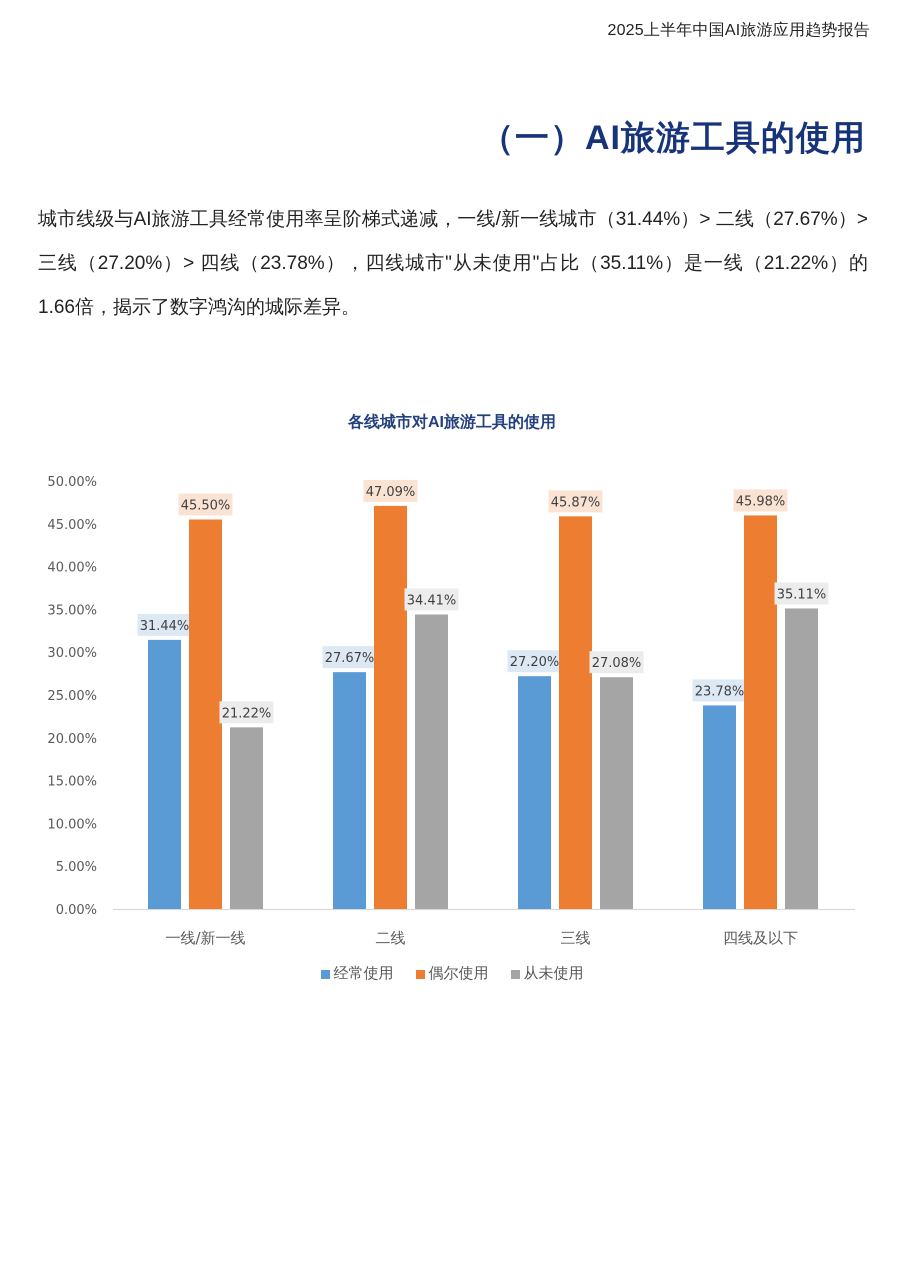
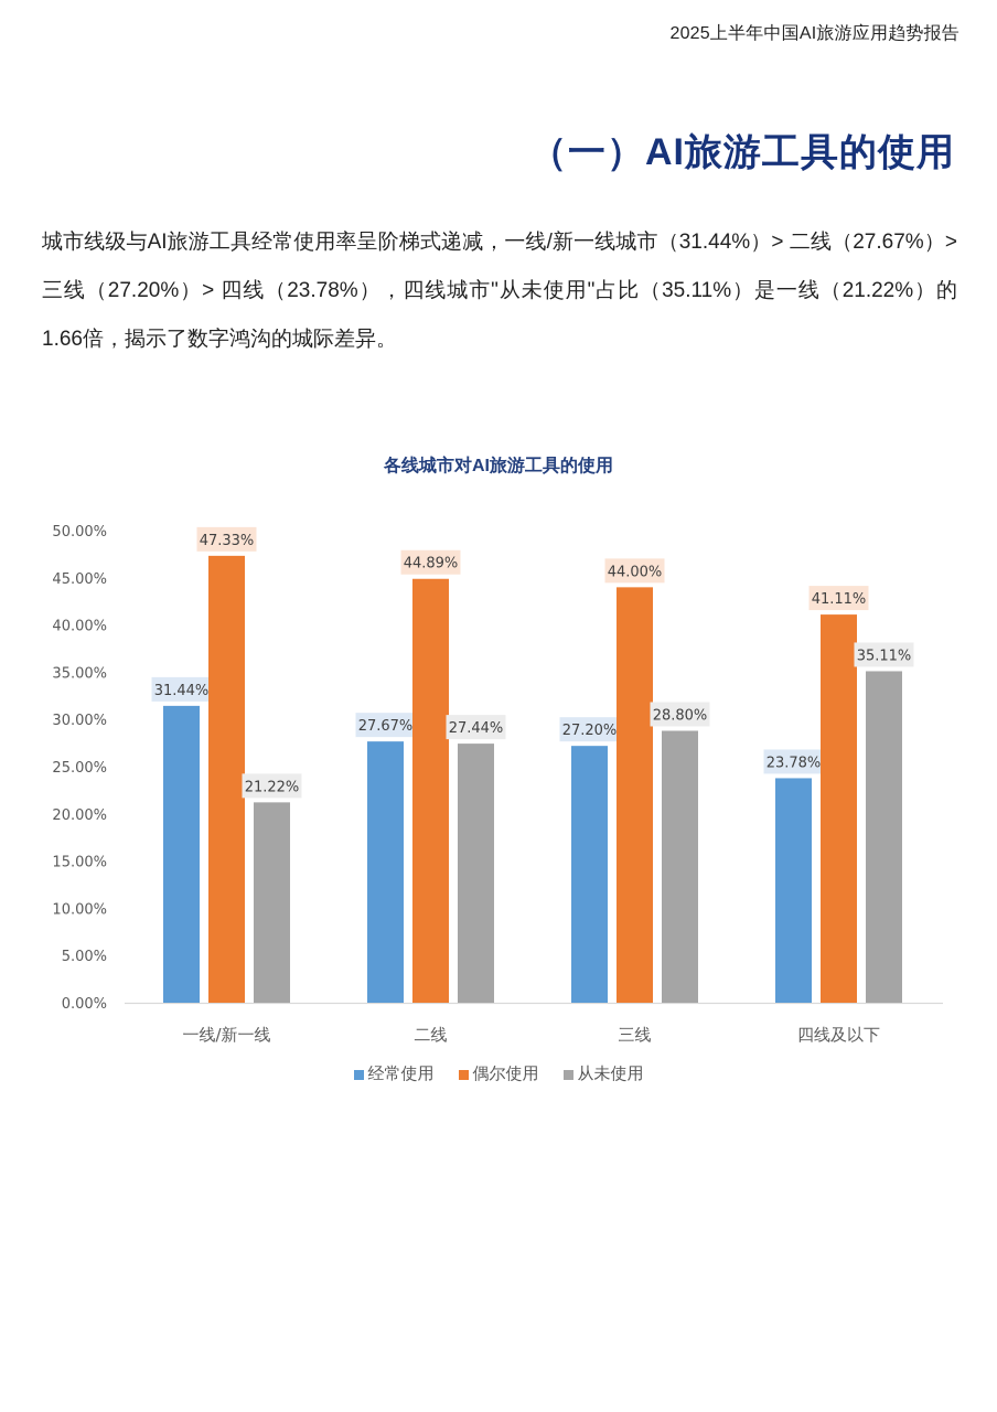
偶尔使用/一线/新一线: 45.50% -> 47.33%
偶尔使用/二线: 47.09% -> 44.89%
从未使用/二线: 34.41% -> 27.44%
偶尔使用/三线: 45.87% -> 44.00%
从未使用/三线: 27.08% -> 28.80%
偶尔使用/四线及以下: 45.98% -> 41.11%
